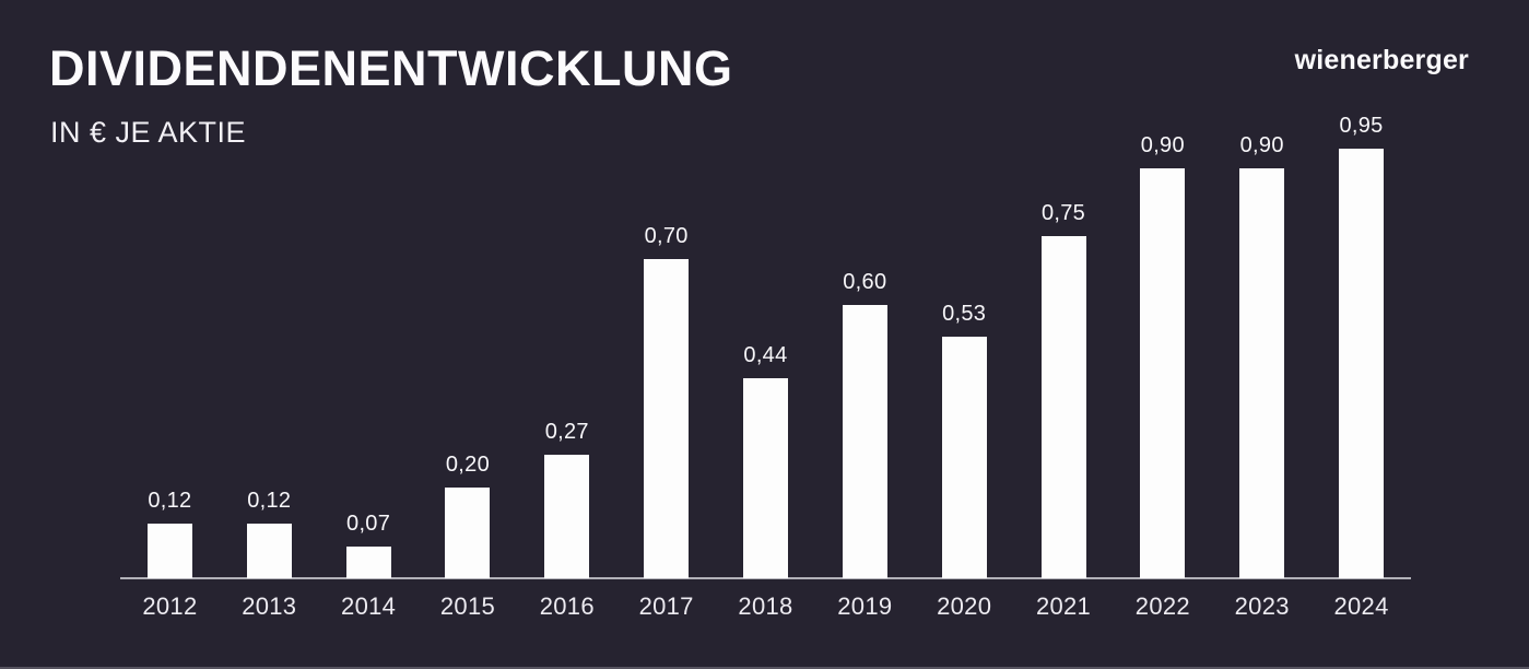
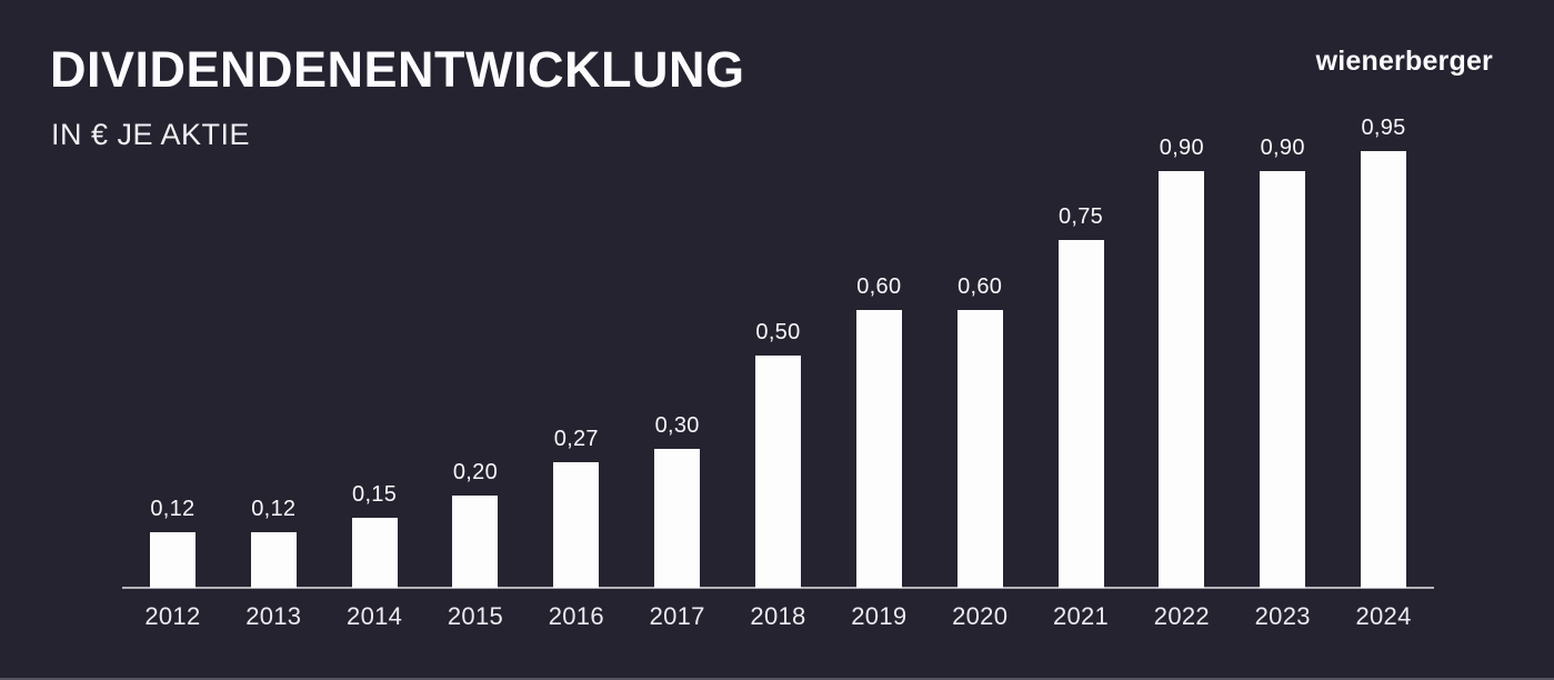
2014: 0,07 -> 0,15
2017: 0,70 -> 0,30
2018: 0,44 -> 0,50
2020: 0,53 -> 0,60
